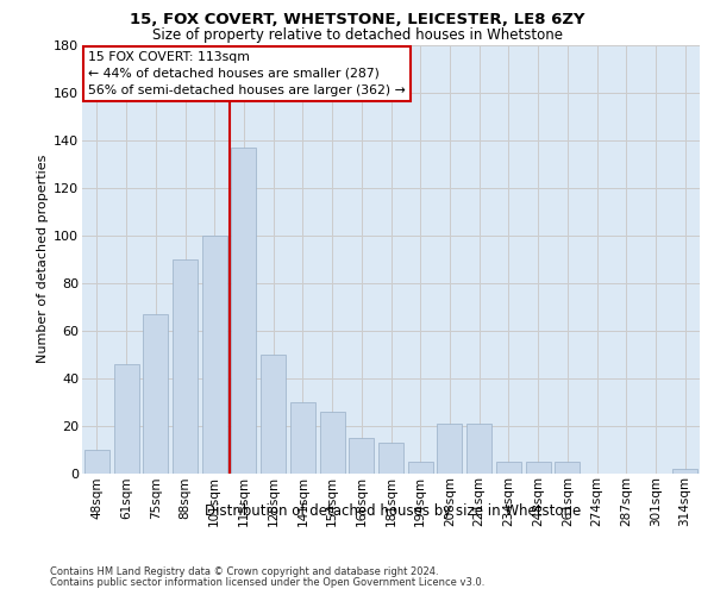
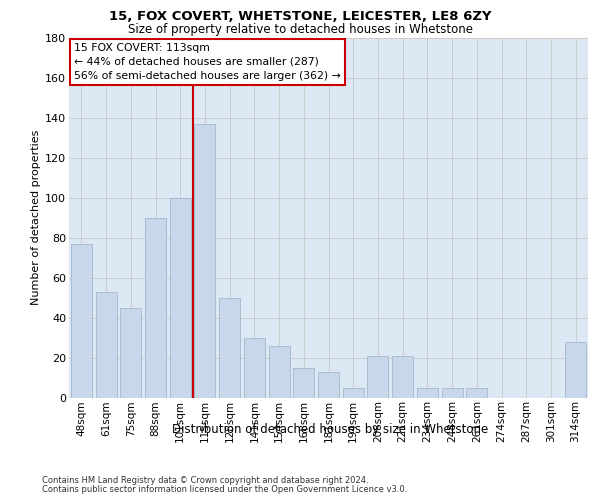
48sqm: 10 -> 77
61sqm: 46 -> 53
75sqm: 67 -> 45
314sqm: 2 -> 28
